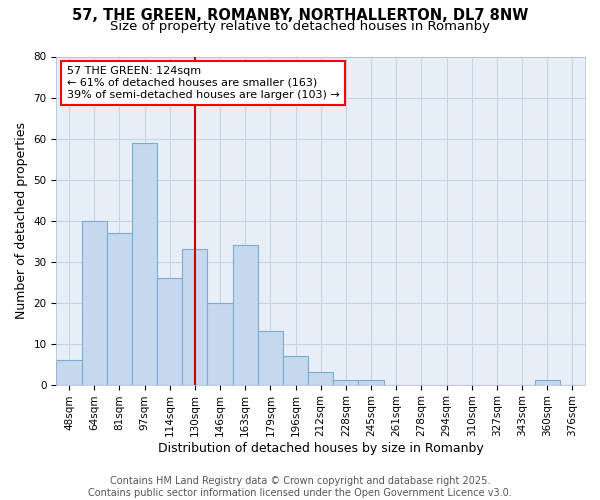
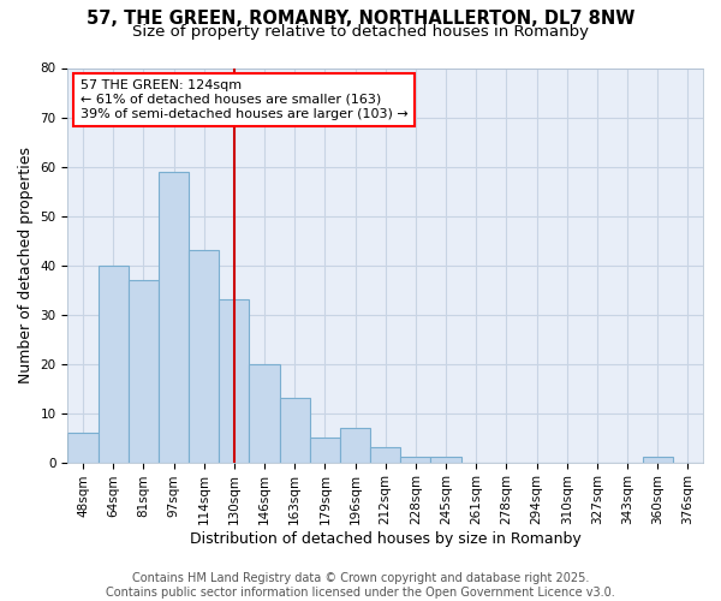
114sqm: 26 -> 43
163sqm: 34 -> 13
179sqm: 13 -> 5
